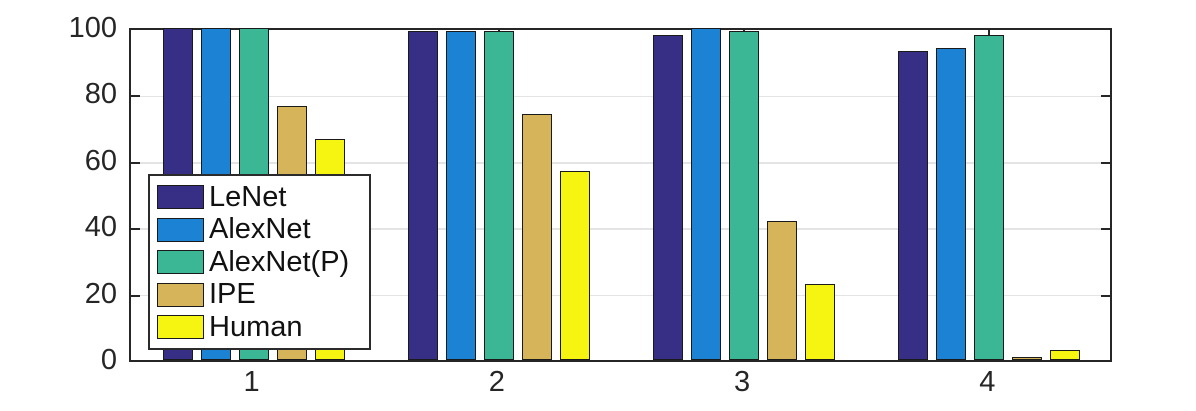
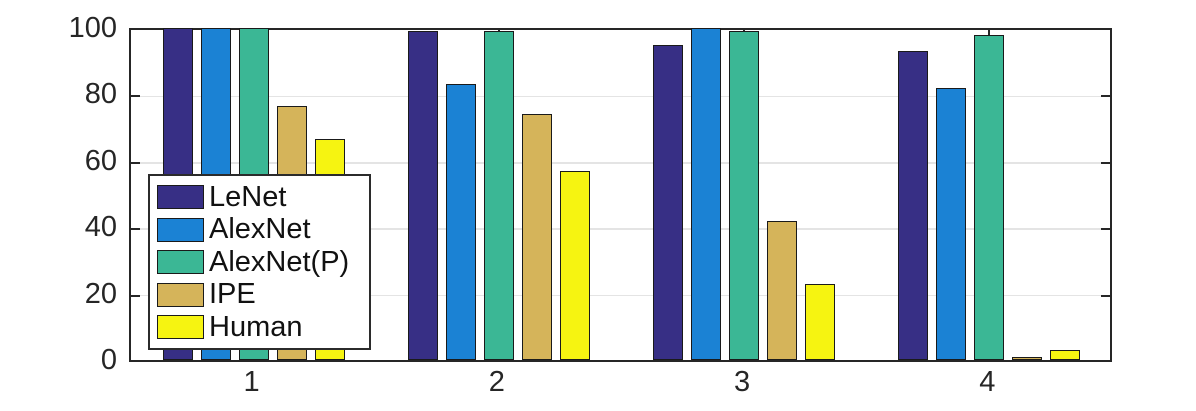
AlexNet/2: 99 -> 83
LeNet/3: 98 -> 95
AlexNet/4: 94 -> 82
